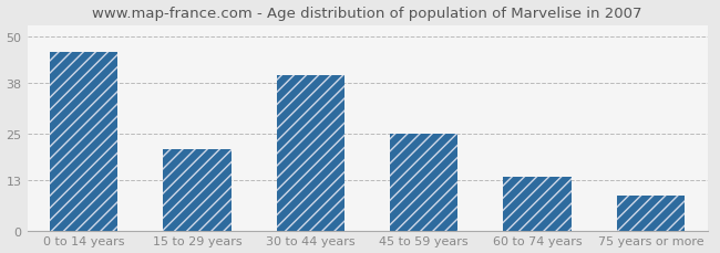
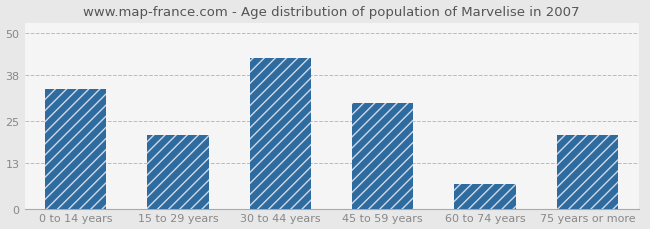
0 to 14 years: 46 -> 34
30 to 44 years: 40 -> 43
45 to 59 years: 25 -> 30
60 to 74 years: 14 -> 7
75 years or more: 9 -> 21
